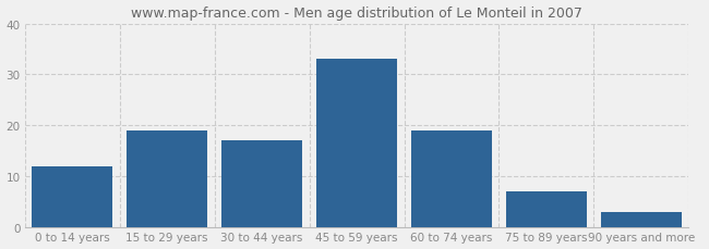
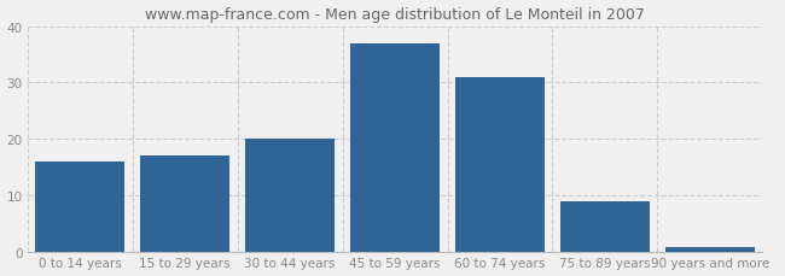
0 to 14 years: 12 -> 16
15 to 29 years: 19 -> 17
30 to 44 years: 17 -> 20
45 to 59 years: 33 -> 37
60 to 74 years: 19 -> 31
75 to 89 years: 7 -> 9
90 years and more: 3 -> 1
